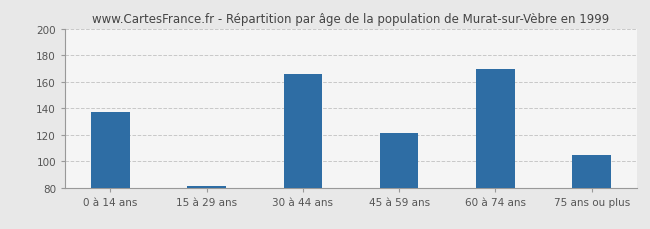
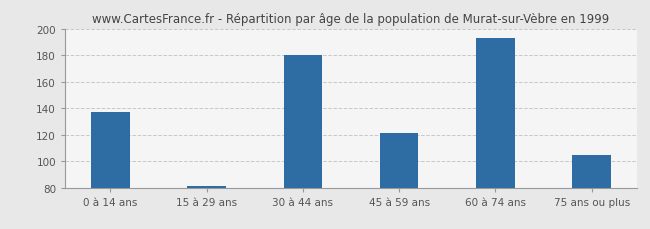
30 à 44 ans: 166 -> 180
60 à 74 ans: 170 -> 193
